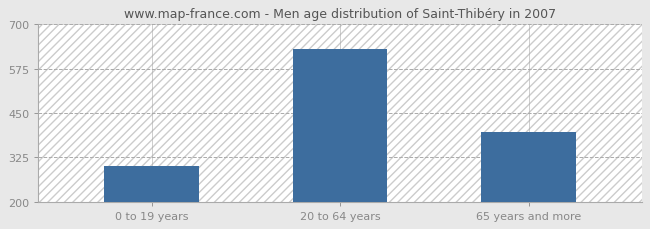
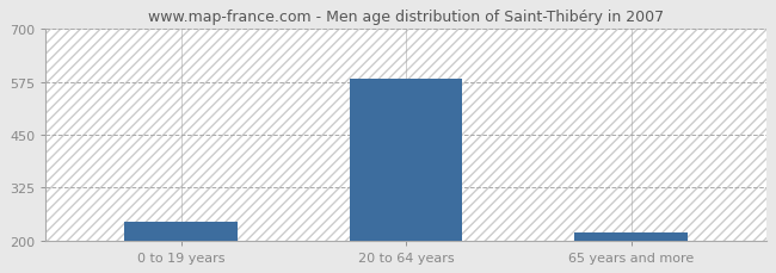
0 to 19 years: 300 -> 243
20 to 64 years: 630 -> 583
65 years and more: 395 -> 218
